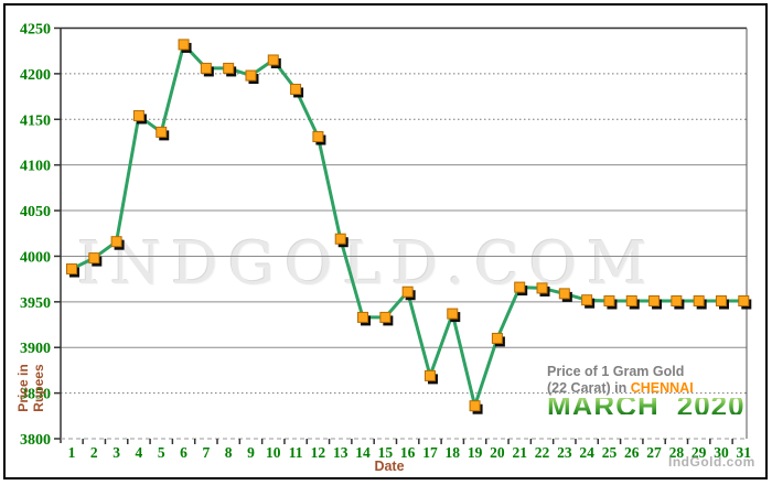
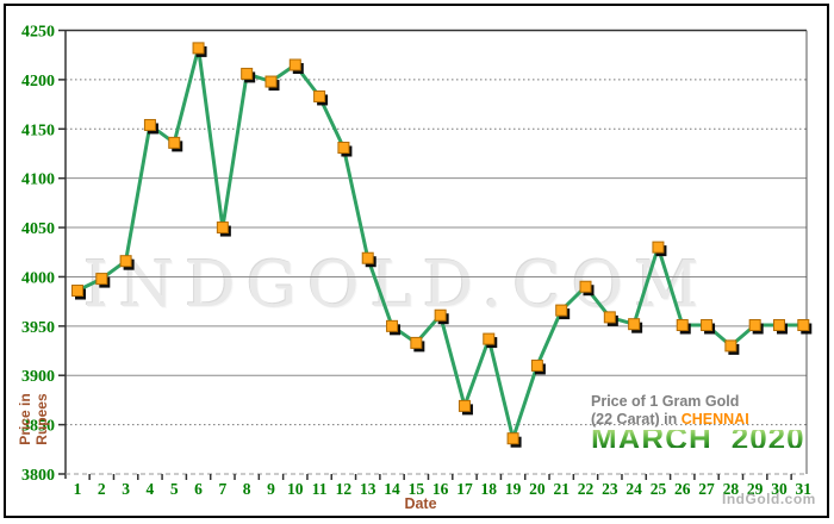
7: 4210 -> 4050
14: 3930 -> 3950
22: 3960 -> 3990
25: 3950 -> 4030
28: 3950 -> 3930
